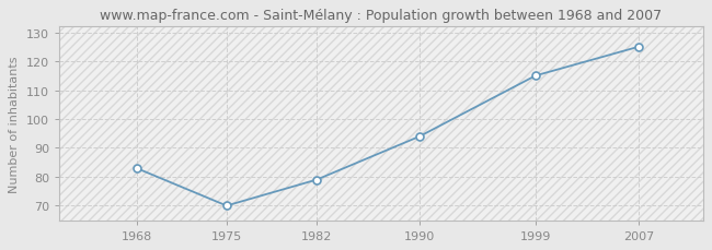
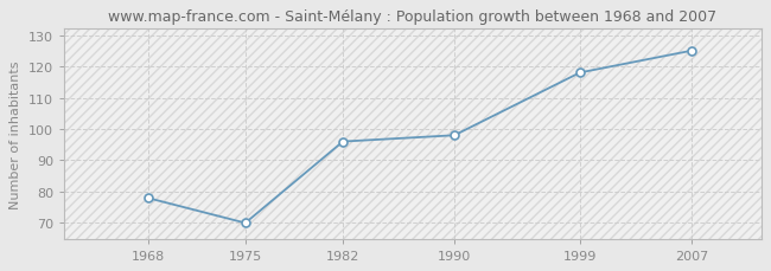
1968: 83 -> 78
1982: 79 -> 96
1990: 94 -> 98
1999: 115 -> 118
